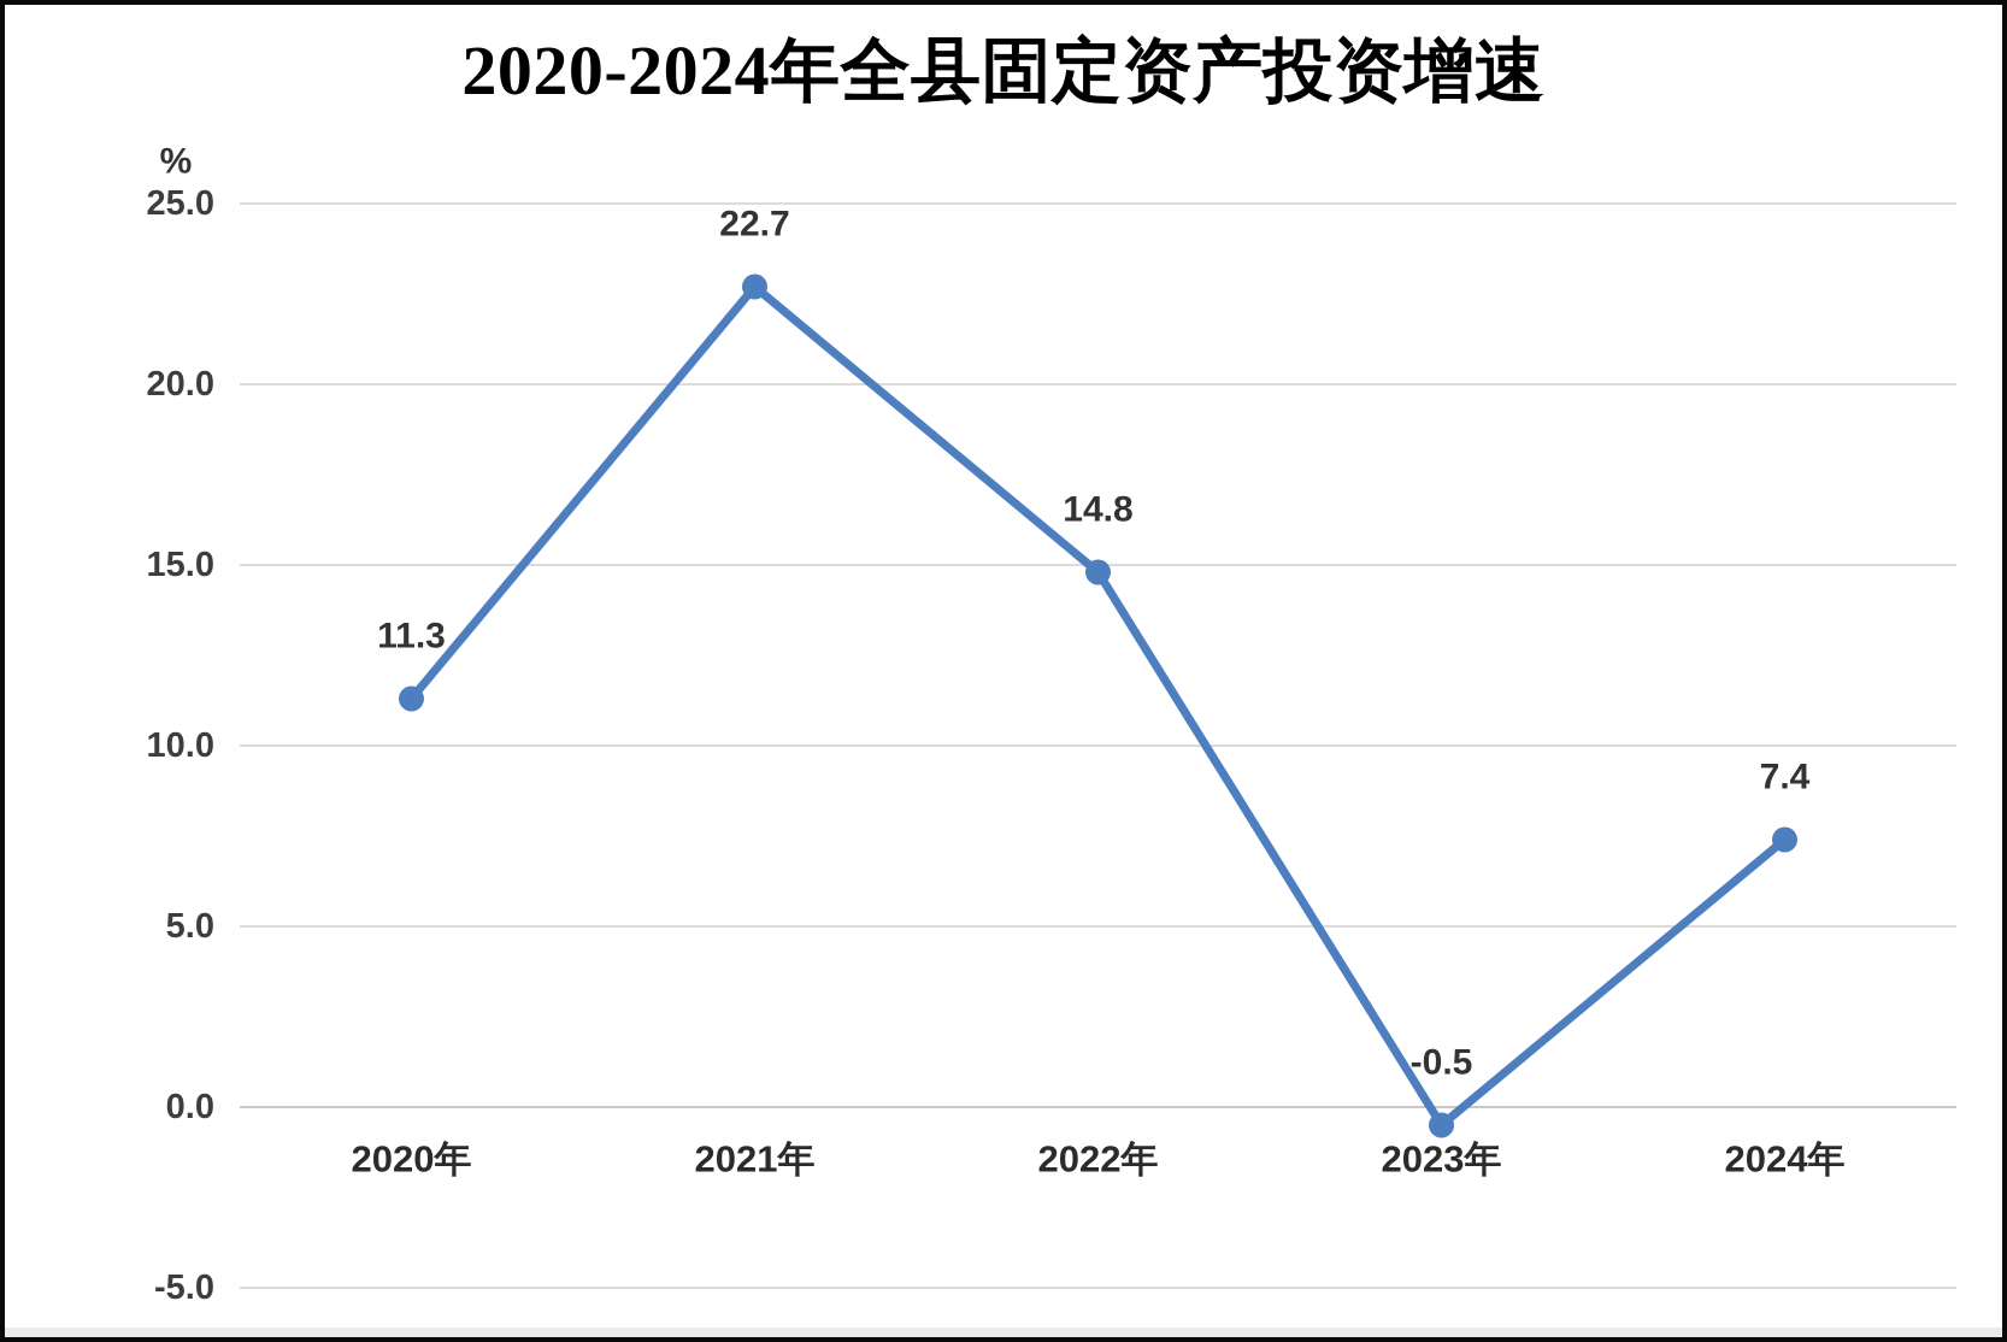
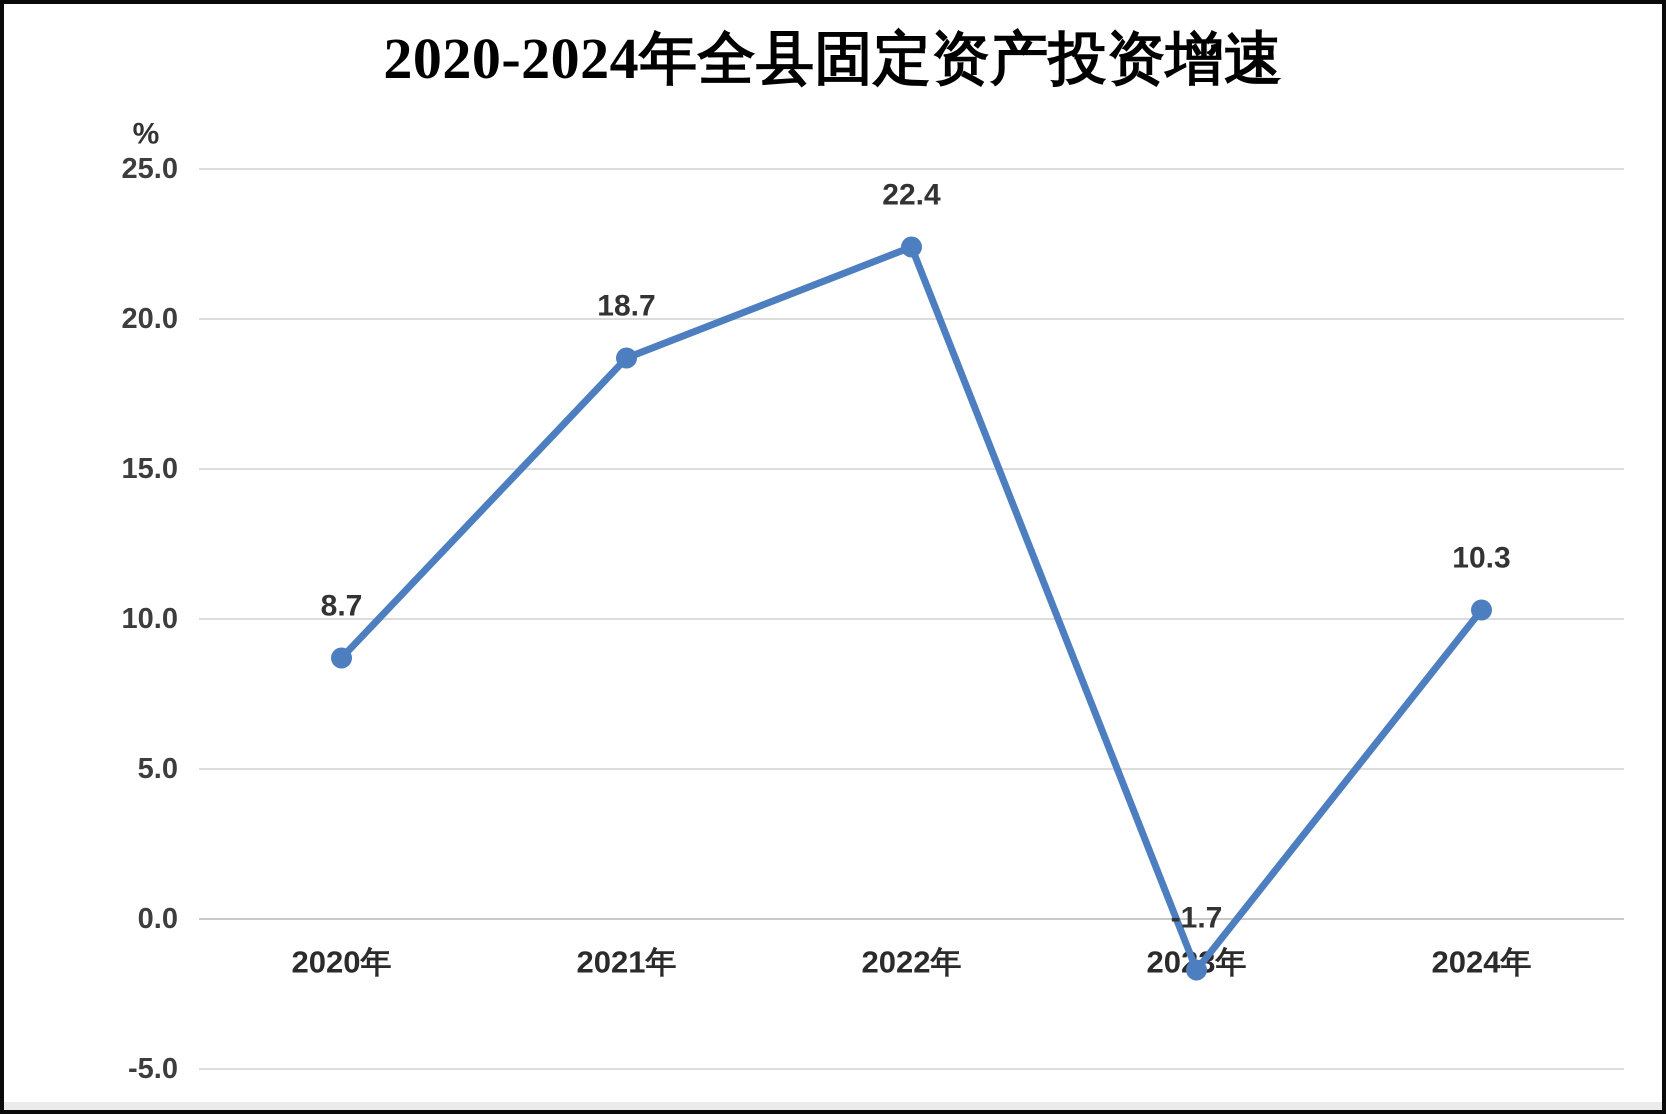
2020年: 11.3 -> 8.7
2021年: 22.7 -> 18.7
2022年: 14.8 -> 22.4
2023年: -0.5 -> -1.7
2024年: 7.4 -> 10.3
